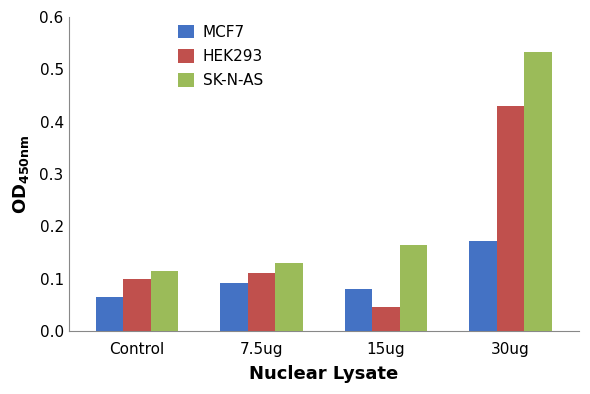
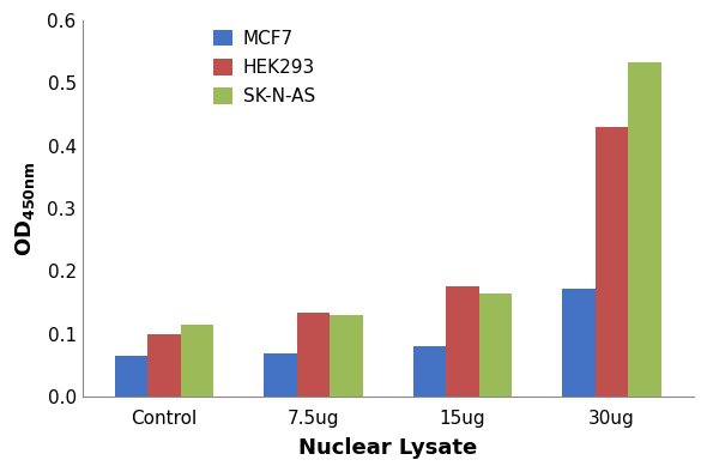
MCF7/7.5ug: 0.092 -> 0.070
HEK293/7.5ug: 0.112 -> 0.134
HEK293/15ug: 0.046 -> 0.177
